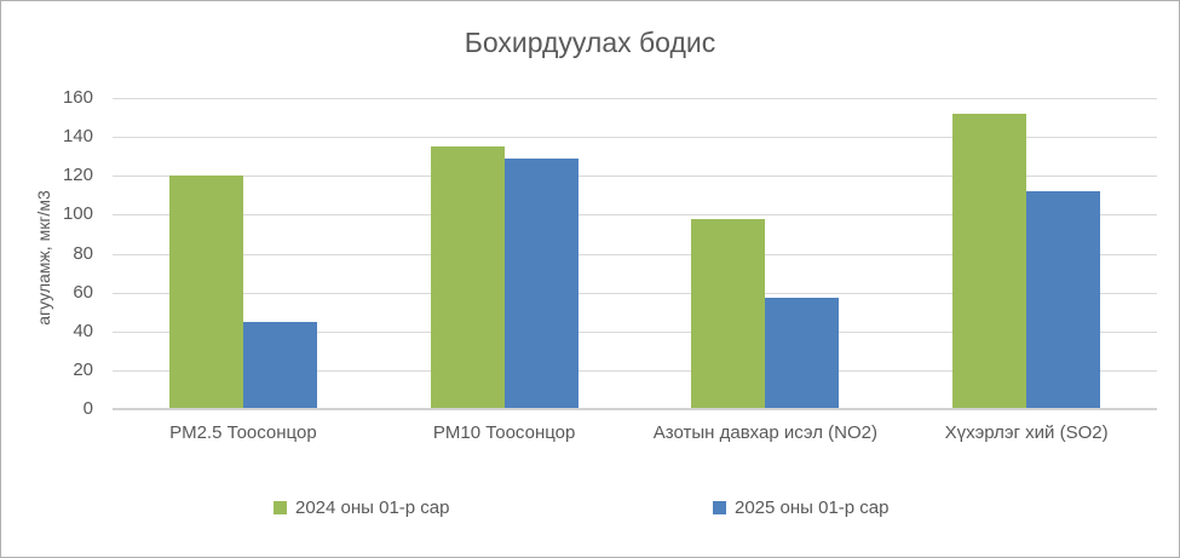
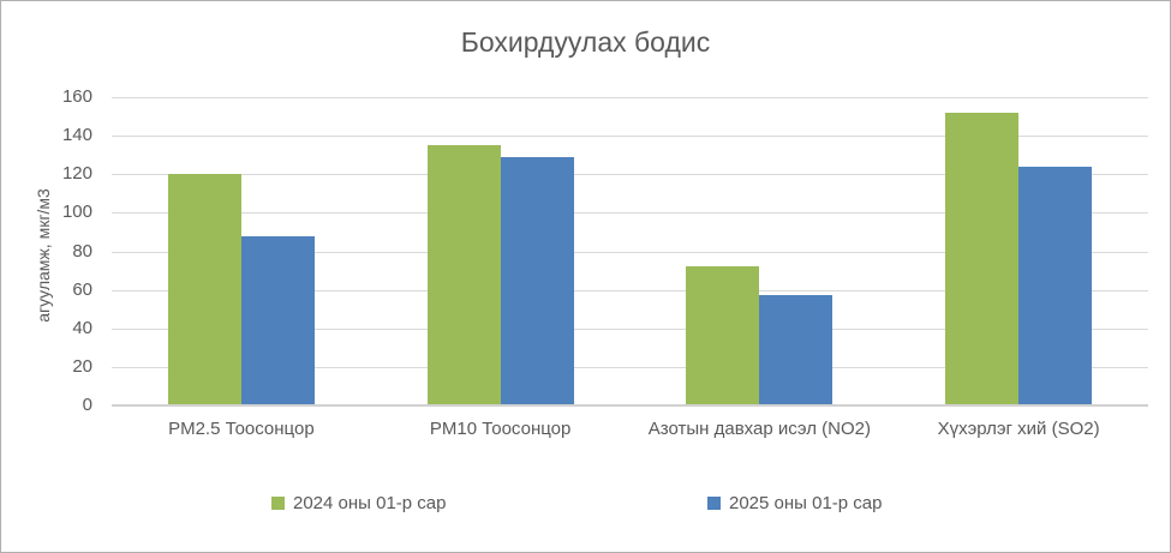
2025 оны 01-р сар/PM2.5 Тоосонцор: 45 -> 88
2024 оны 01-р сар/Азотын давхар исэл (NO2): 98 -> 72
2025 оны 01-р сар/Хүхэрлэг хий (SO2): 112 -> 124
